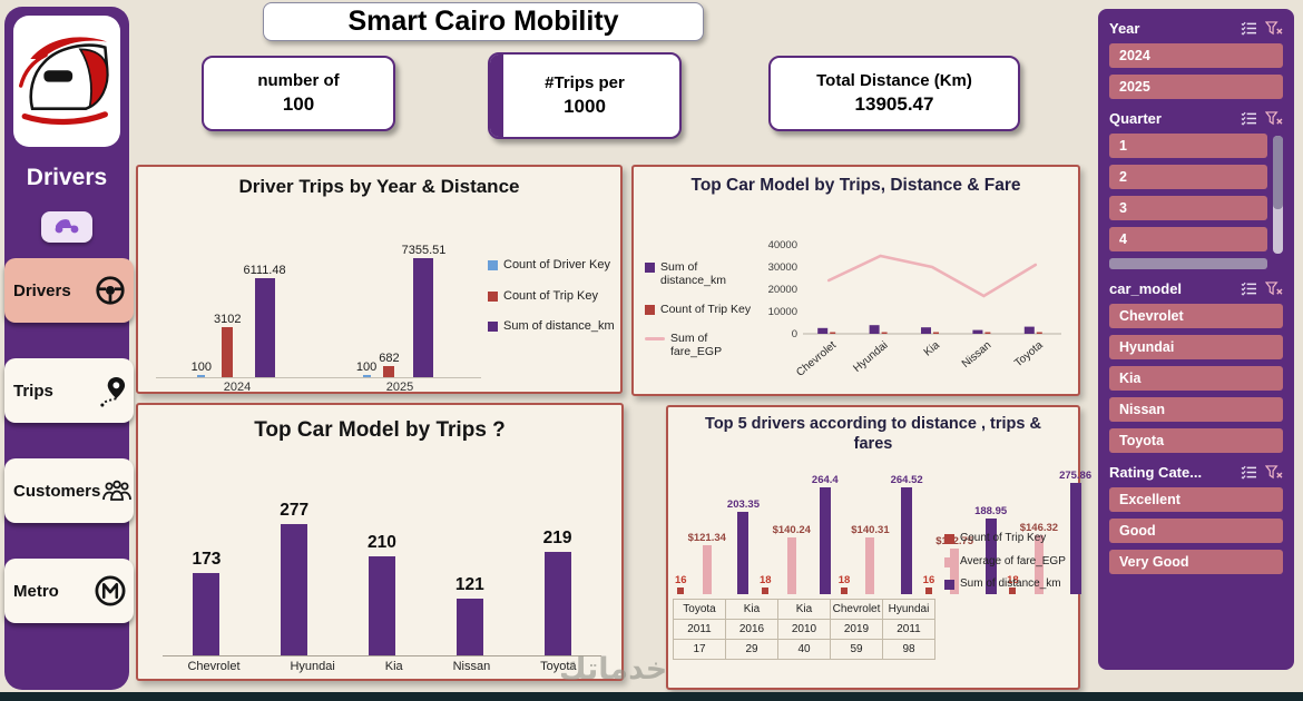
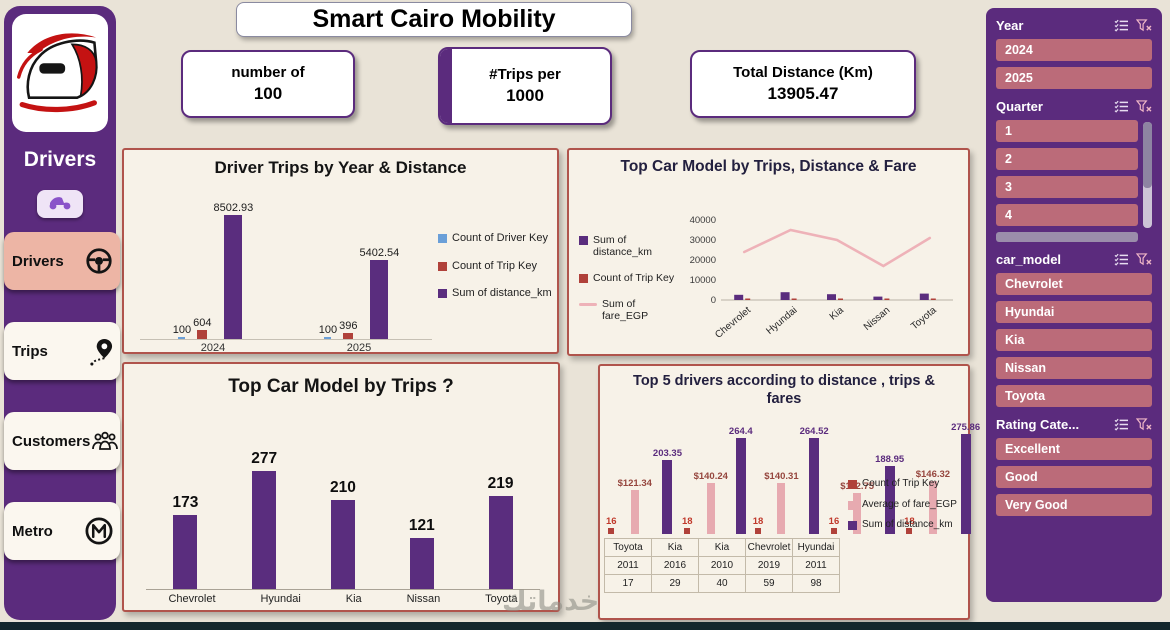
Driver Trips by Year & Distance/Count of Trip Key/2024: 3102 -> 604
Driver Trips by Year & Distance/Sum of distance_km/2024: 6111.48 -> 8502.93
Driver Trips by Year & Distance/Count of Trip Key/2025: 682 -> 396
Driver Trips by Year & Distance/Sum of distance_km/2025: 7355.51 -> 5402.54
